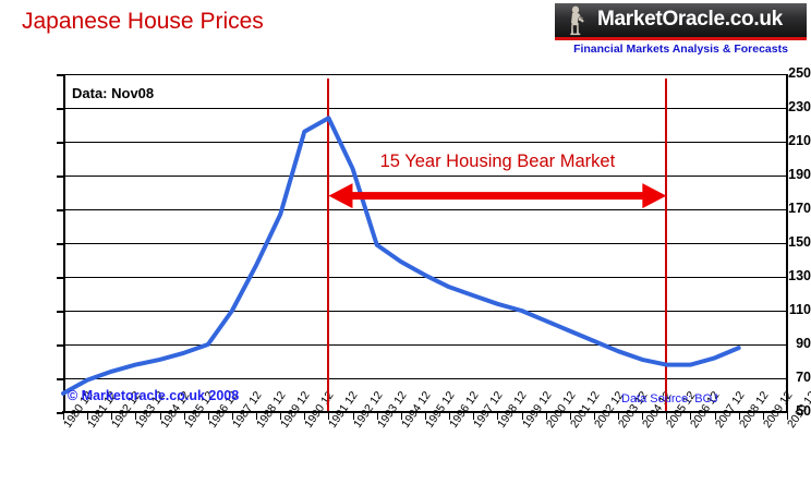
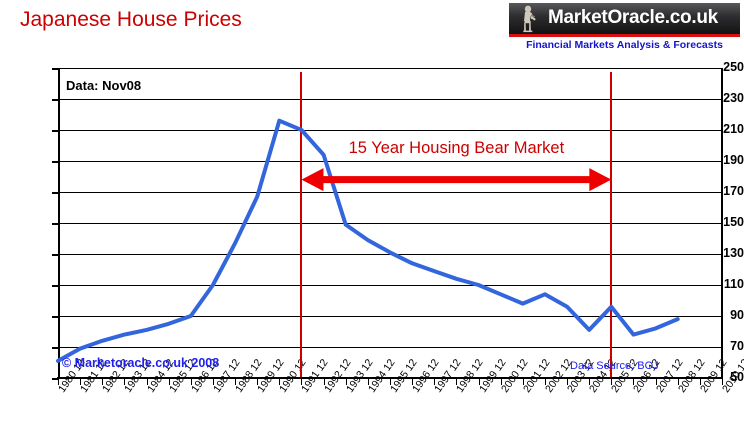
1991 12: 224 -> 210
2002 12: 92 -> 104
2003 12: 86 -> 96
2005 12: 78 -> 96
